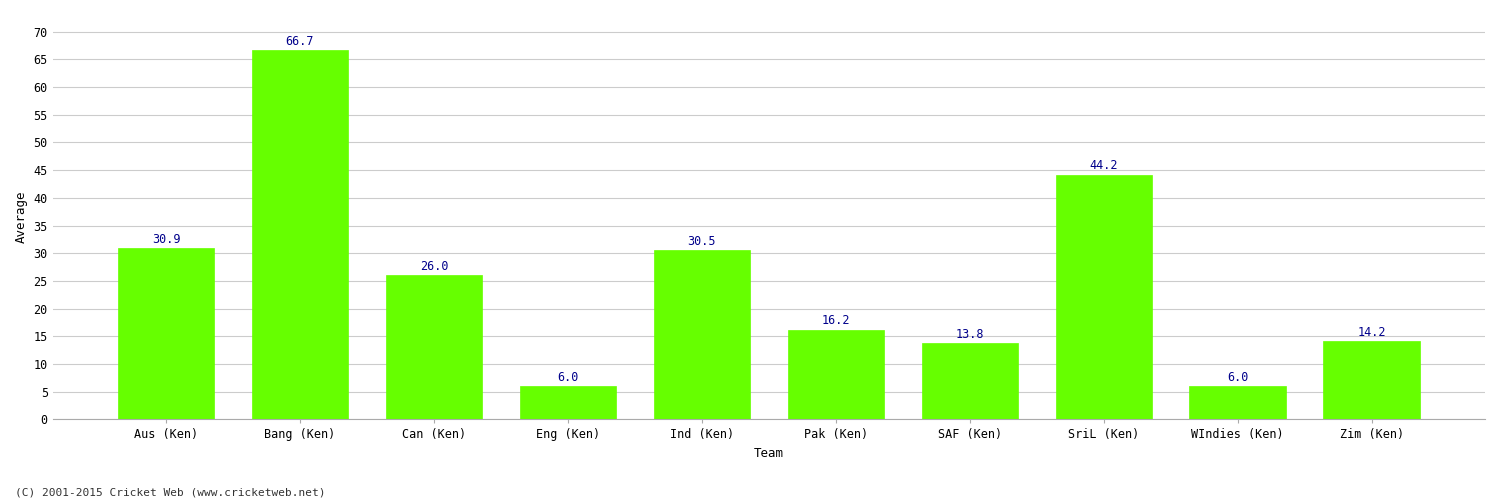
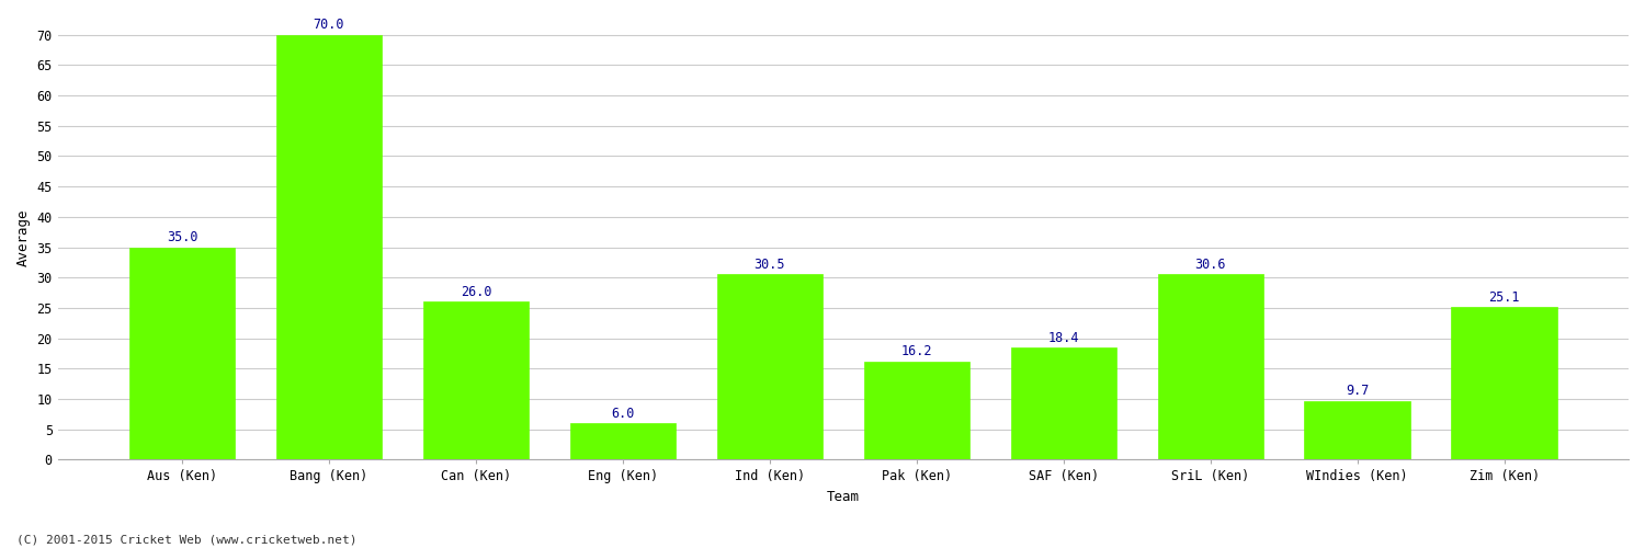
Aus (Ken): 30.9 -> 35.0
Bang (Ken): 66.7 -> 70.0
SAF (Ken): 13.8 -> 18.4
SriL (Ken): 44.2 -> 30.6
WIndies (Ken): 6.0 -> 9.7
Zim (Ken): 14.2 -> 25.1
